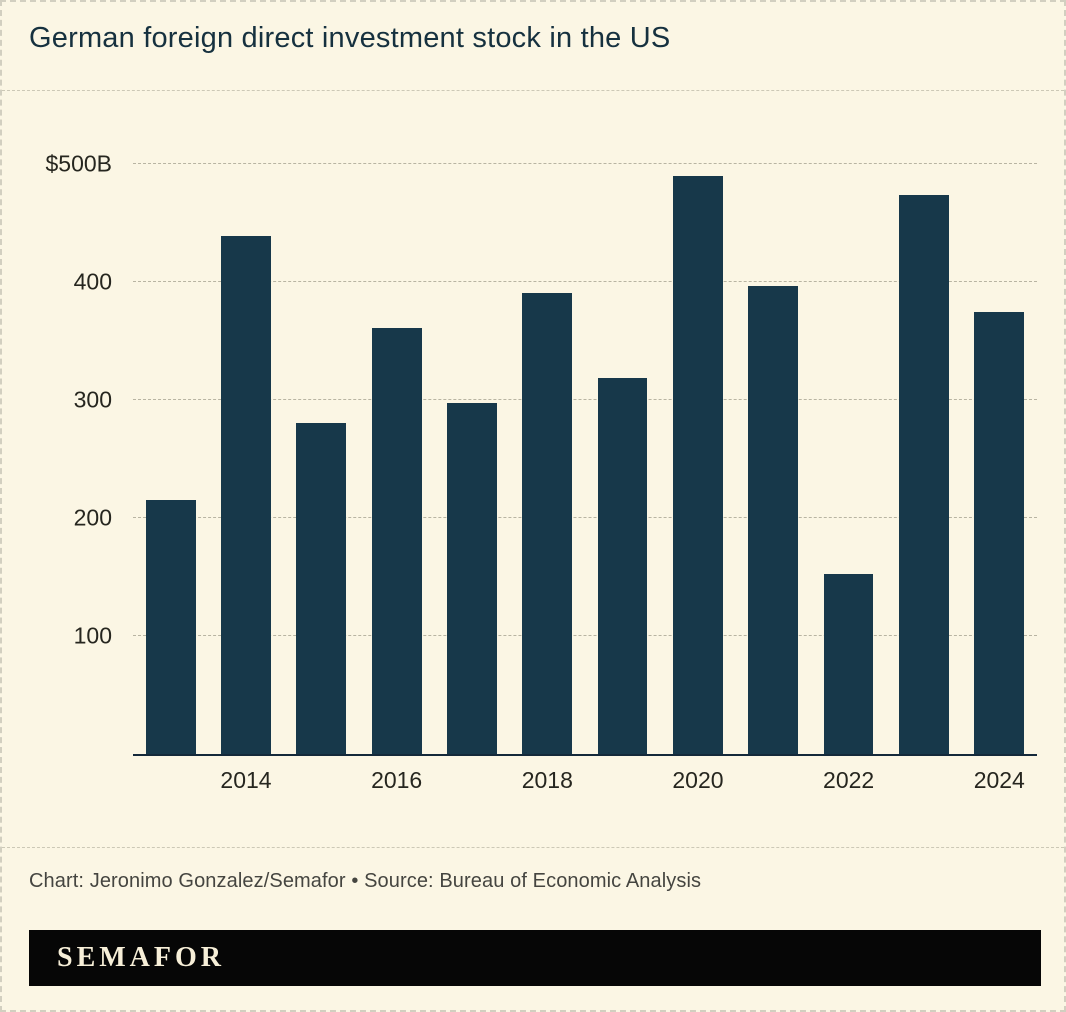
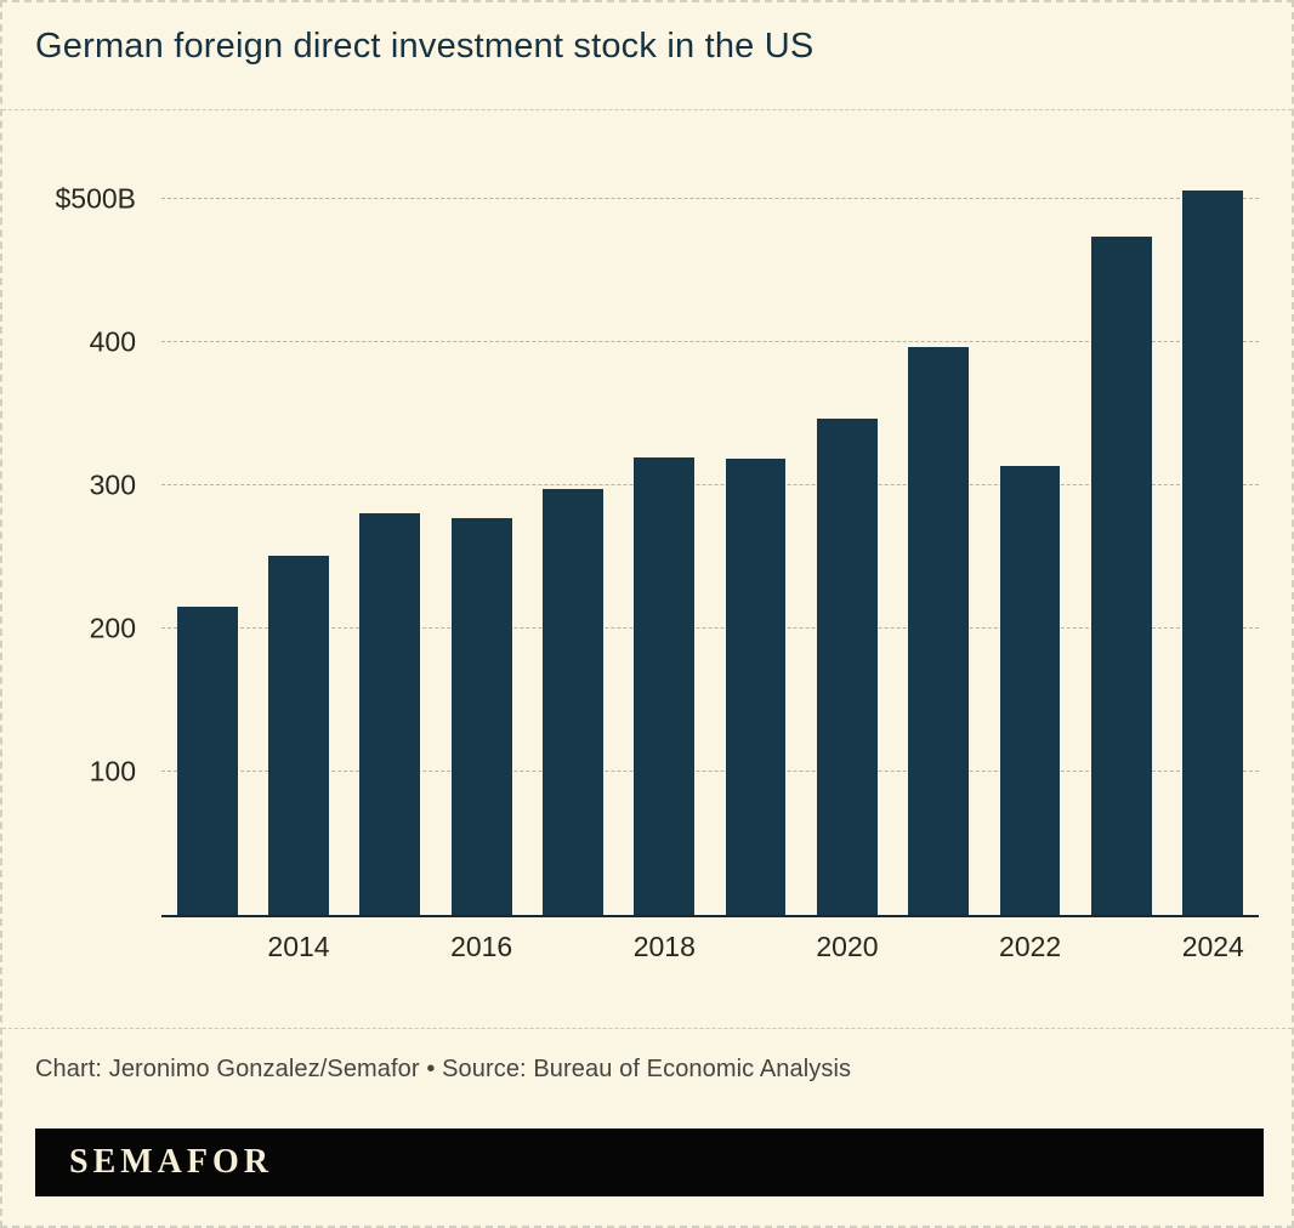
2014: $439B -> $251B
2016: $361B -> $277B
2018: $391B -> $320B
2020: $490B -> $347B
2022: $153B -> $314B
2024: $375B -> $506B
